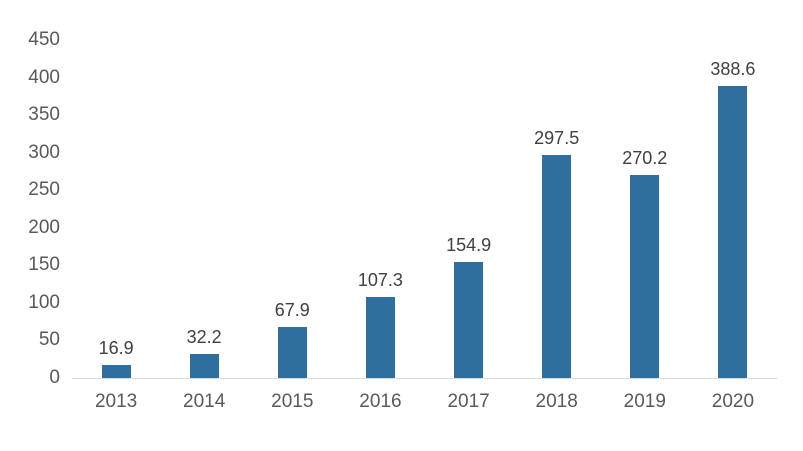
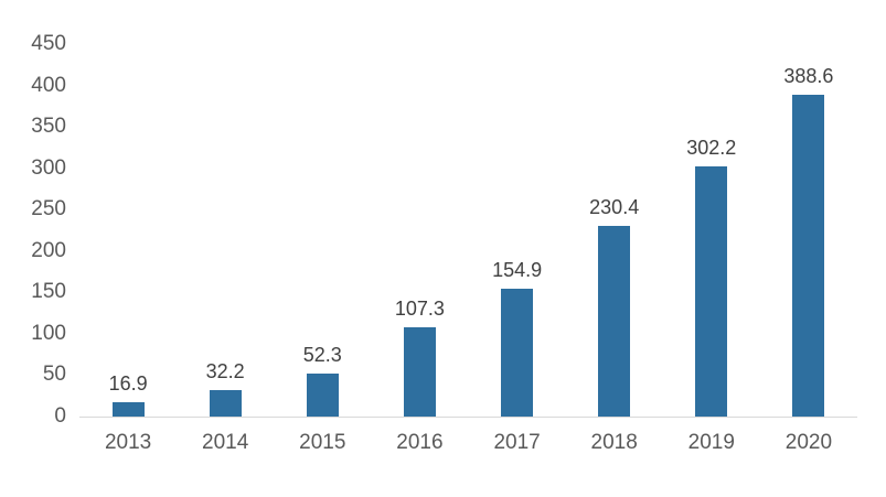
2015: 67.9 -> 52.3
2018: 297.5 -> 230.4
2019: 270.2 -> 302.2
